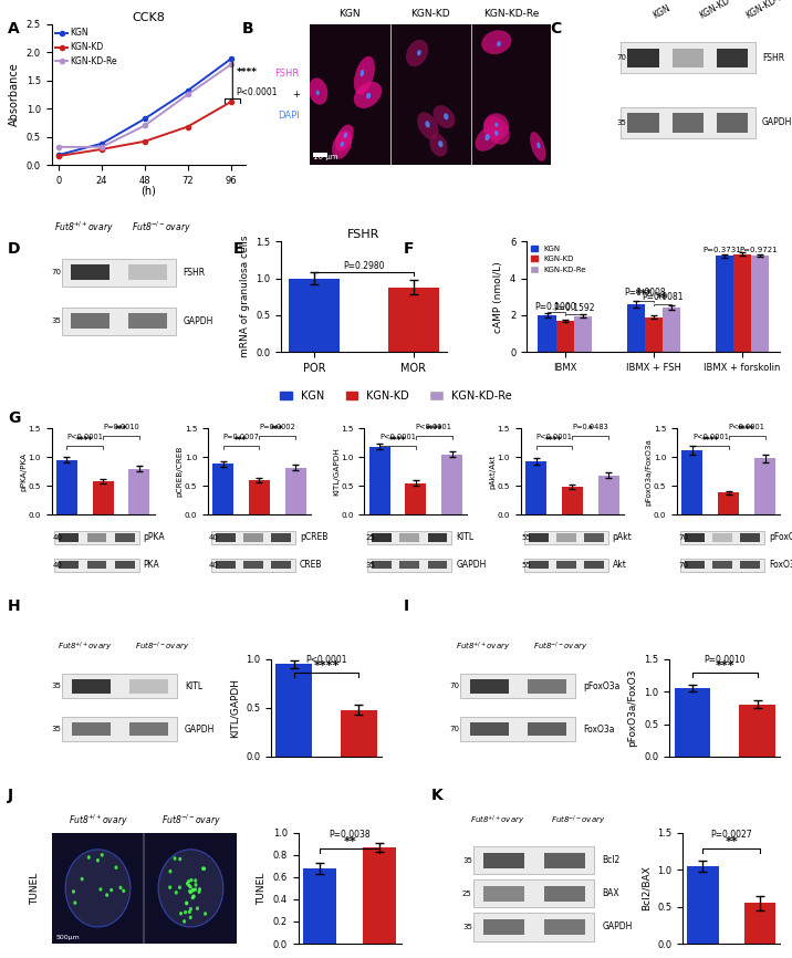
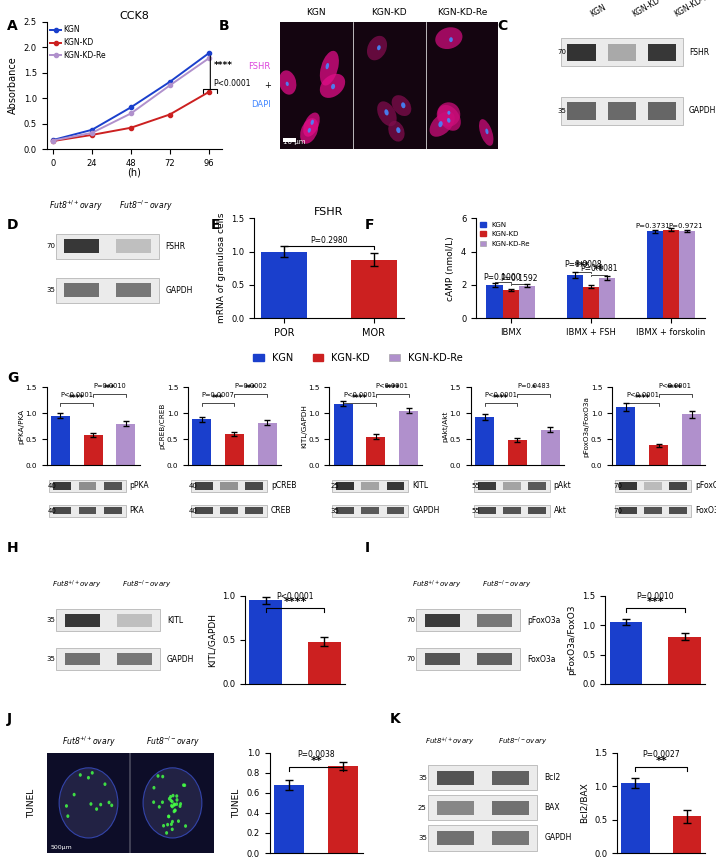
CCK8/KGN-KD-Re/0: 0.32 -> 0.17
